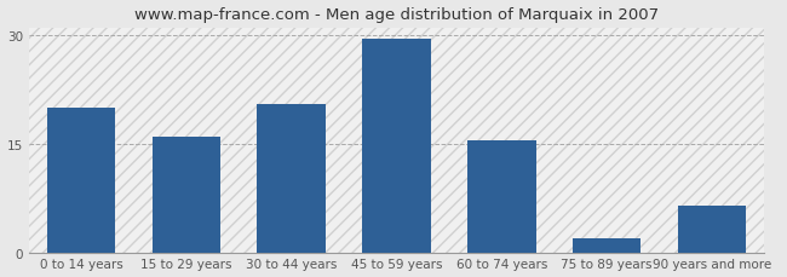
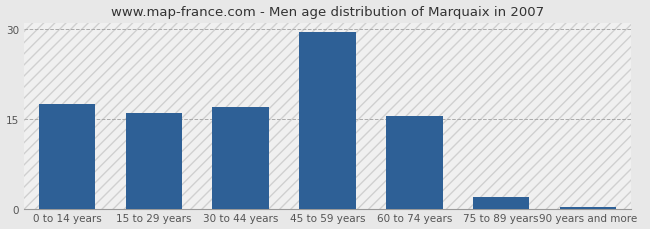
0 to 14 years: 20.0 -> 17.5
30 to 44 years: 20.4 -> 17.0
90 years and more: 6.4 -> 0.2
